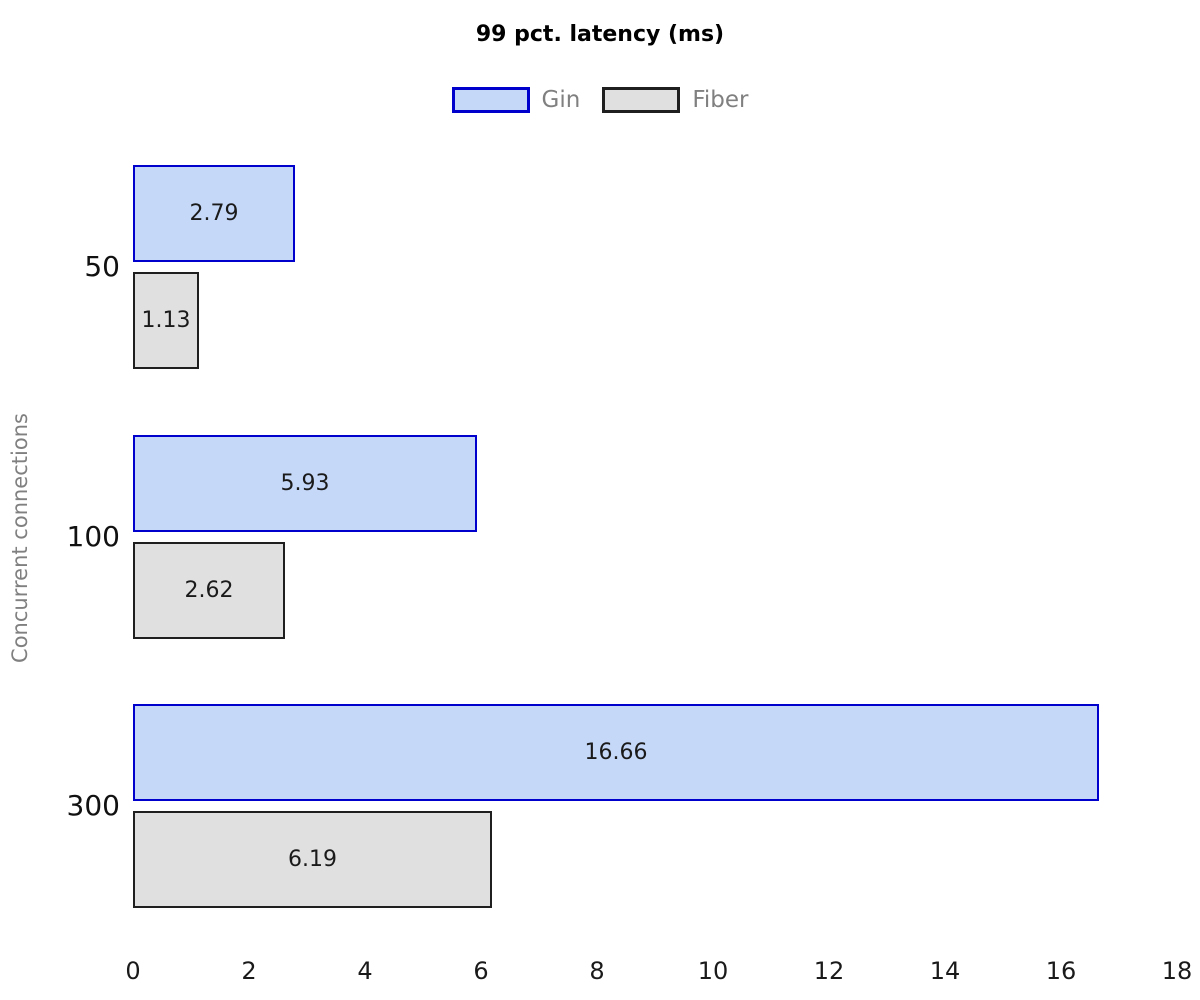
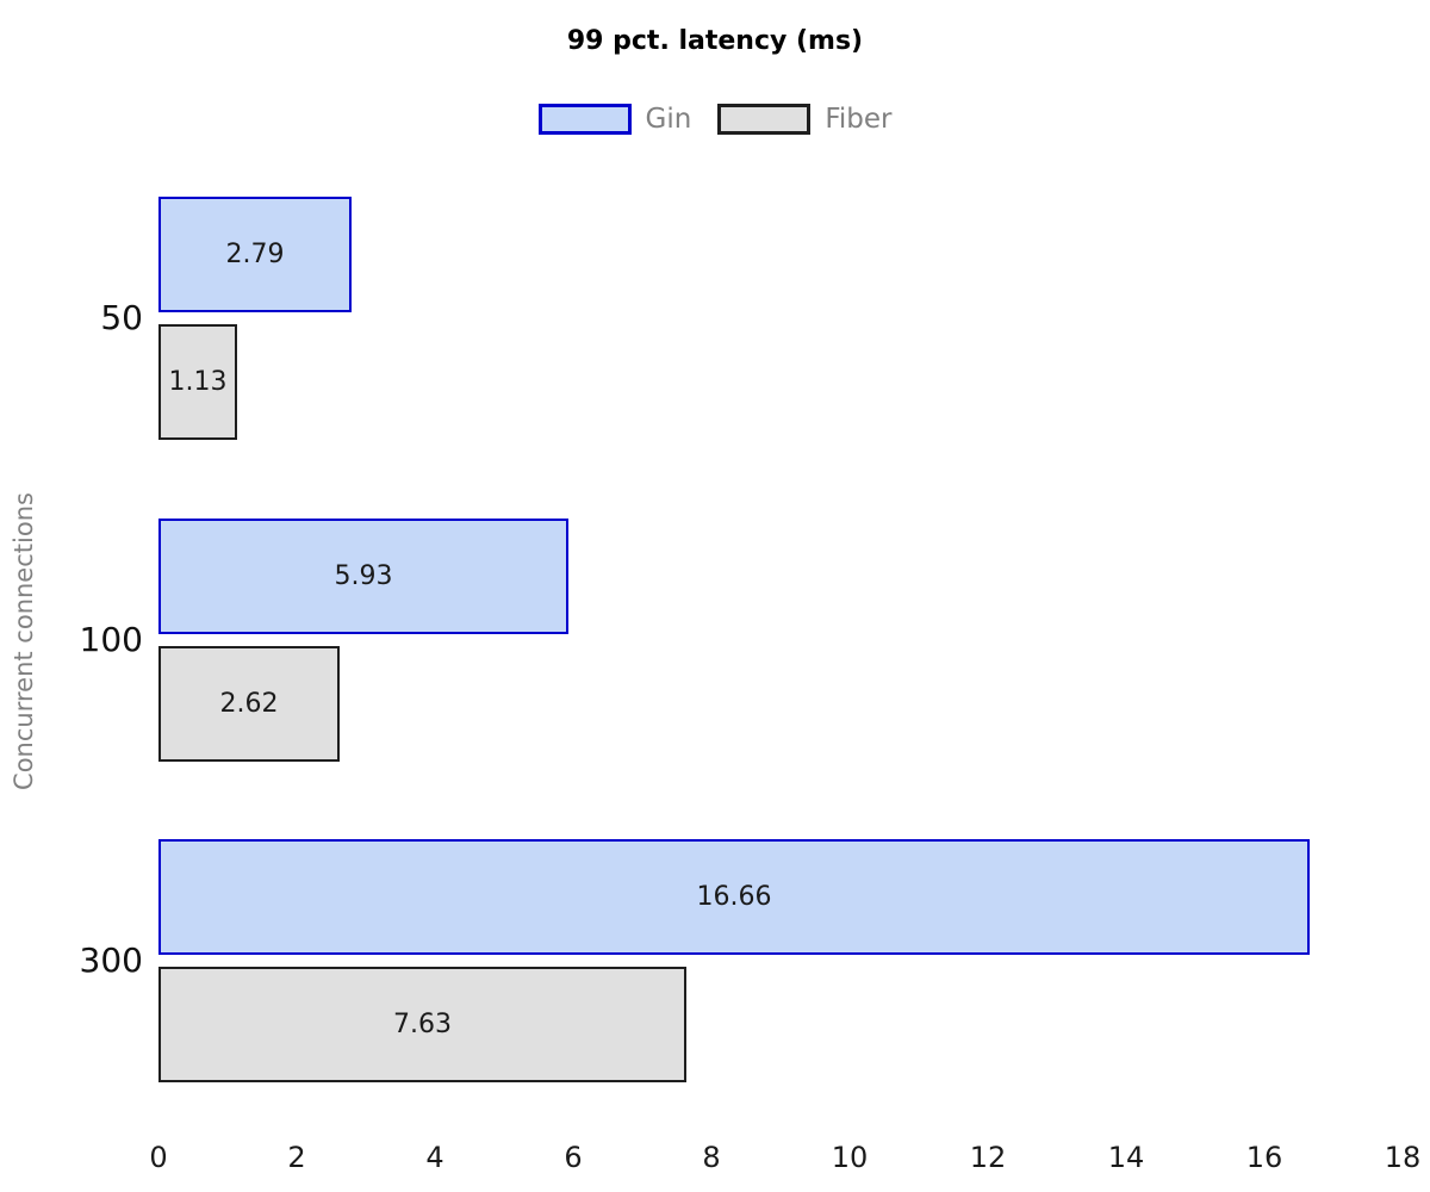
Fiber/300: 6.19 -> 7.63
